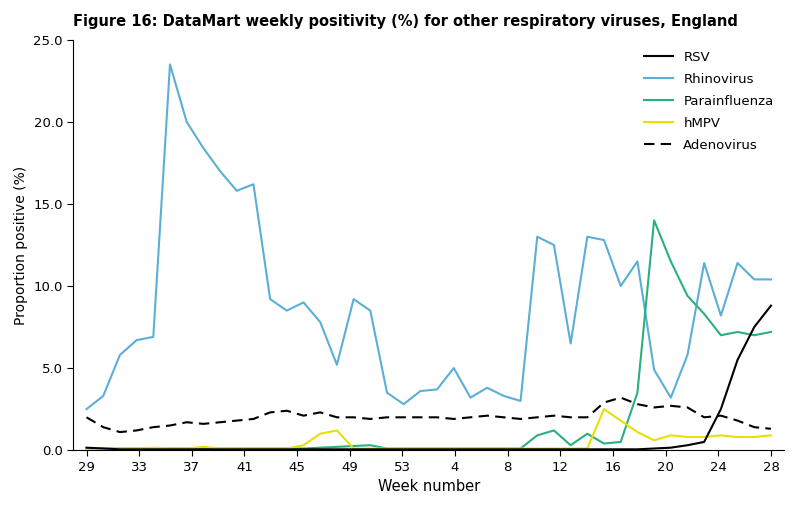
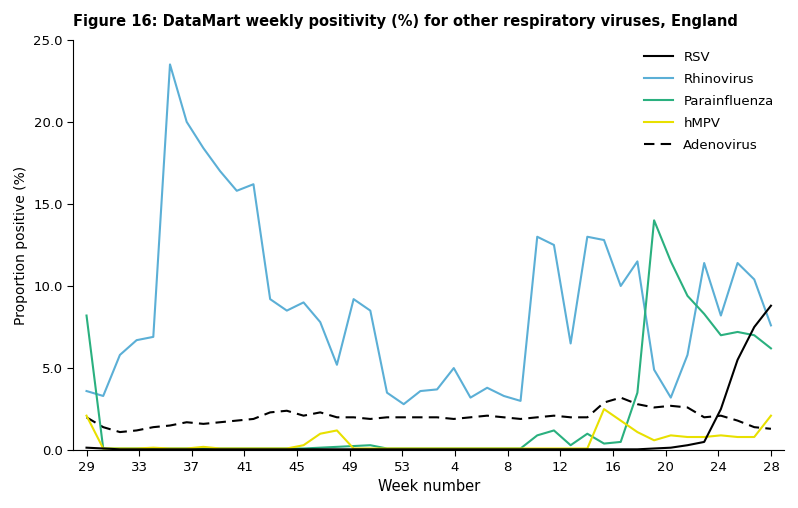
Rhinovirus/29: 2.5 -> 3.6
Parainfluenza/29: 0.1 -> 8.2
hMPV/29: 0.1 -> 2.1
Rhinovirus/28: 10.4 -> 7.6
Parainfluenza/28: 7.2 -> 6.2
hMPV/28: 0.9 -> 2.1
